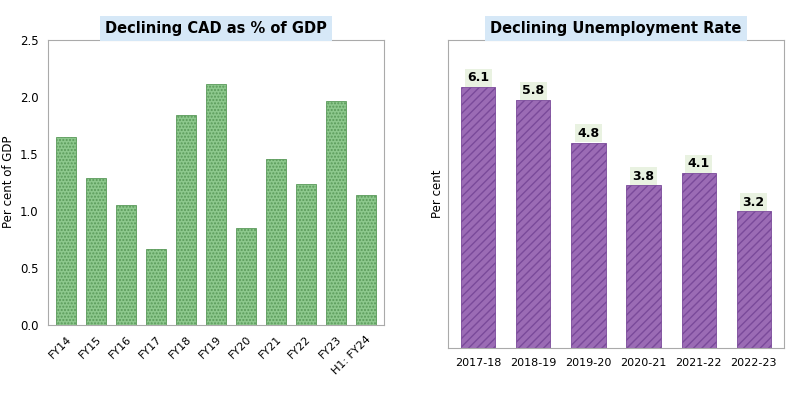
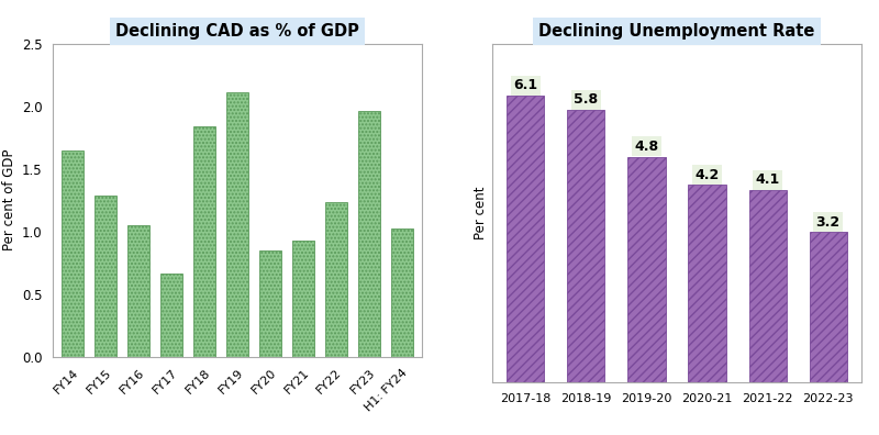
Declining CAD as % of GDP/FY21: 1.45 -> 0.93
Declining CAD as % of GDP/H1: FY24: 1.14 -> 1.02
Declining Unemployment Rate/2020-21: 3.8 -> 4.2
